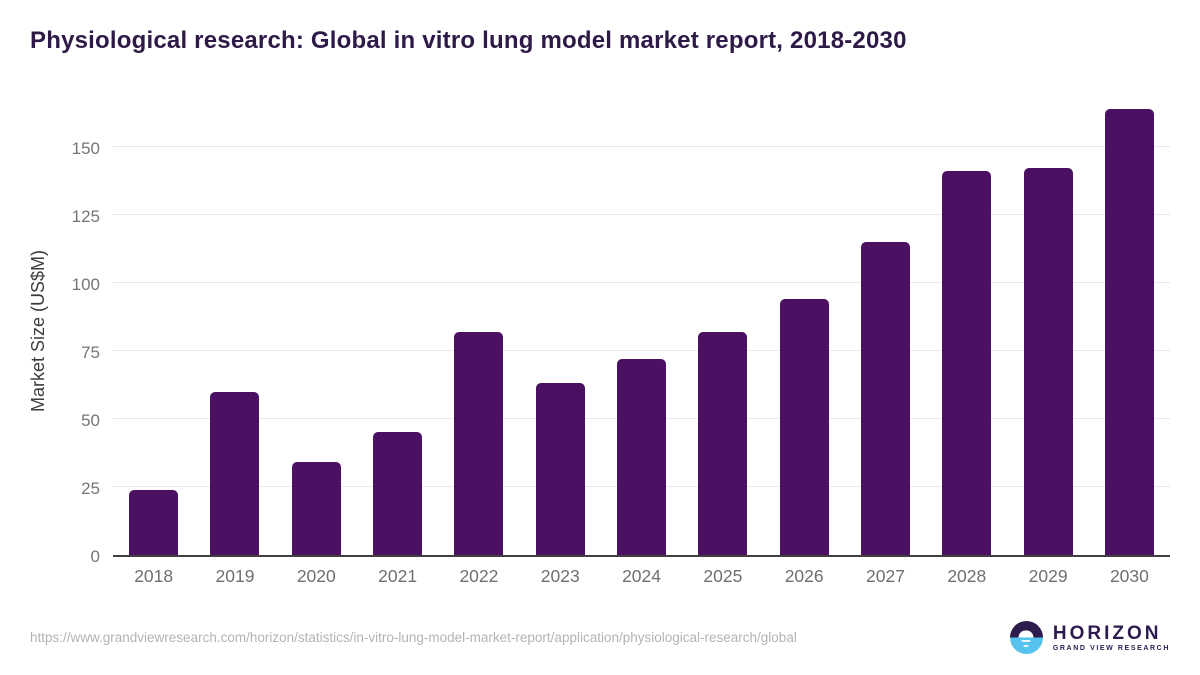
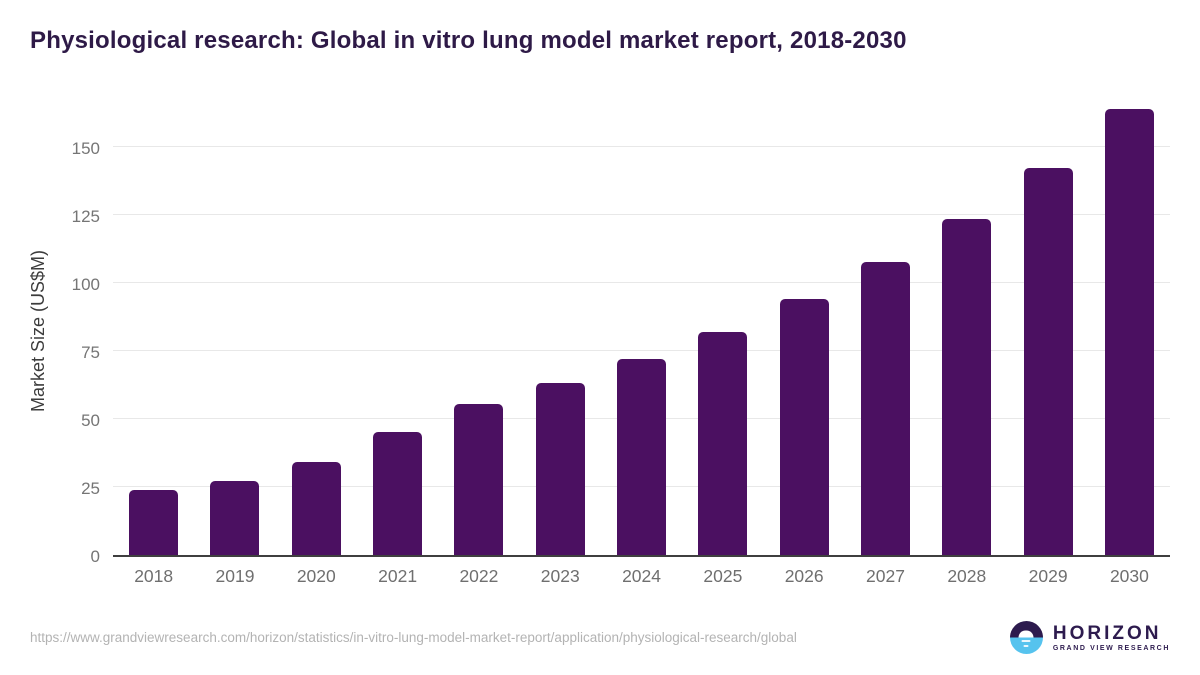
2019: 60 -> 27
2022: 82 -> 55
2027: 115 -> 108
2028: 141 -> 123
